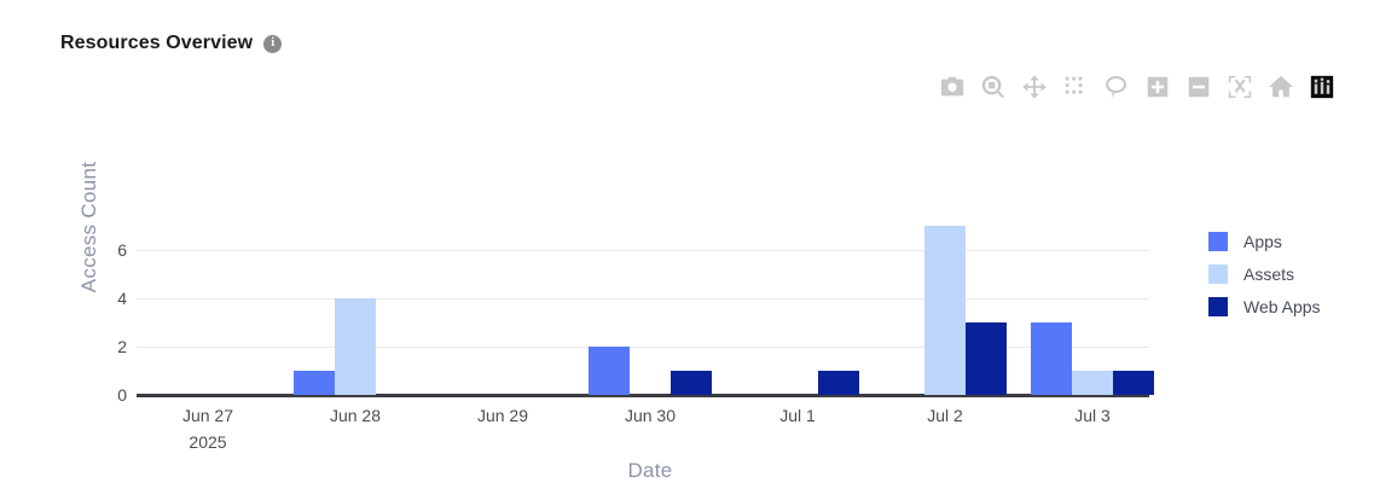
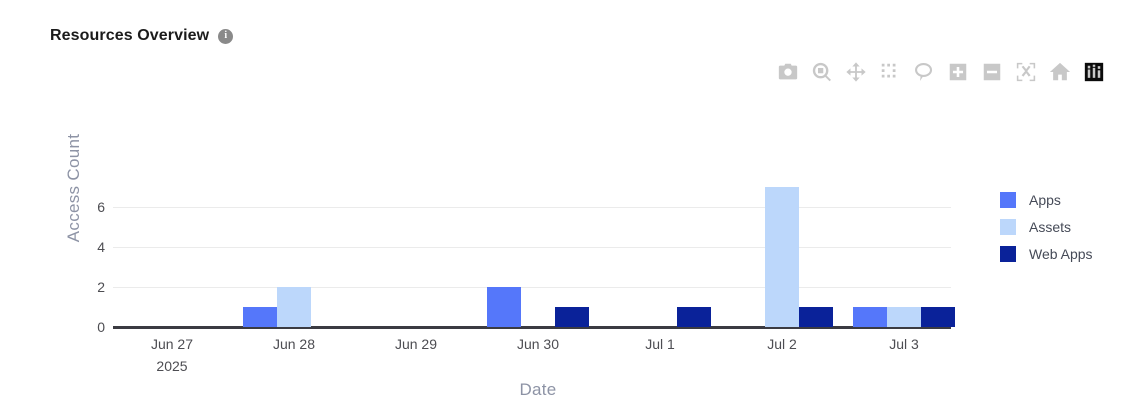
Assets/Jun 28: 4 -> 2
Web Apps/Jul 2: 3 -> 1
Apps/Jul 3: 3 -> 1
